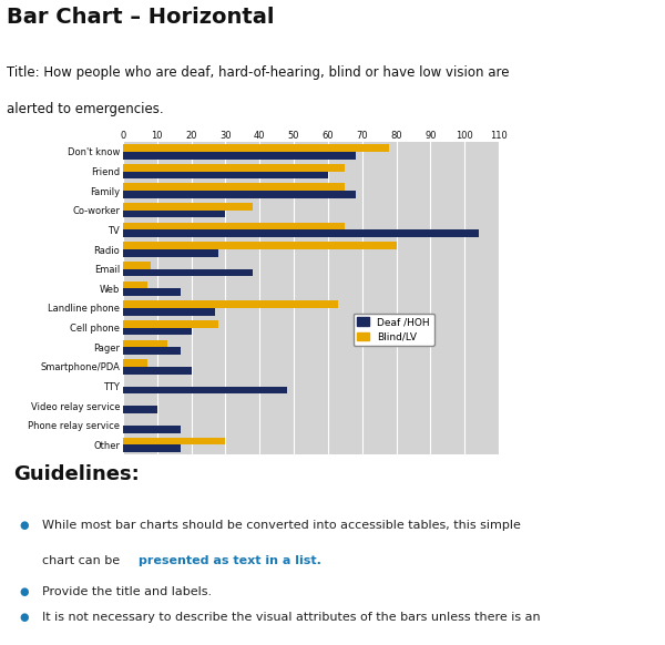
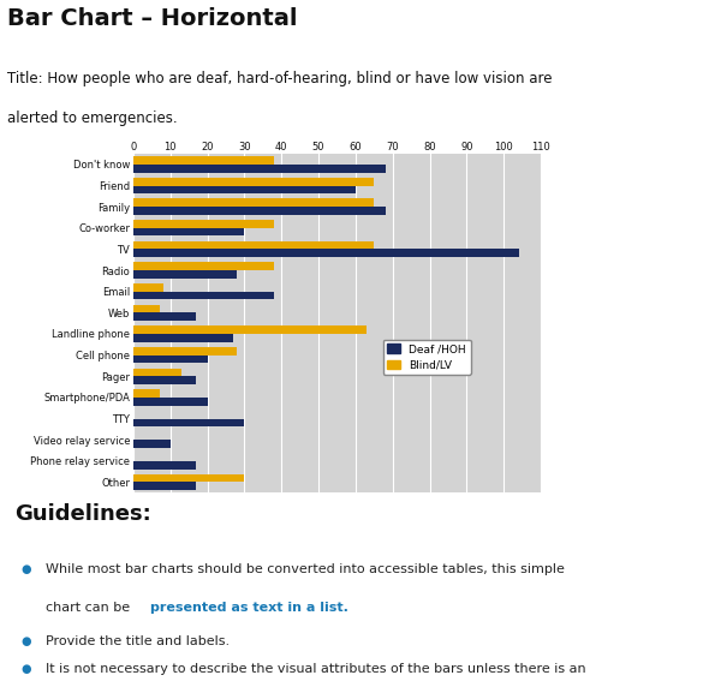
Blind/LV/Don't know: 78 -> 38
Blind/LV/Radio: 80 -> 38
Deaf /HOH/TTY: 48 -> 30
